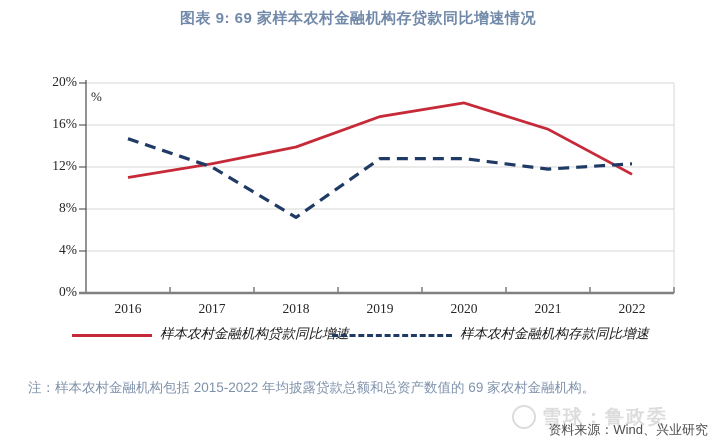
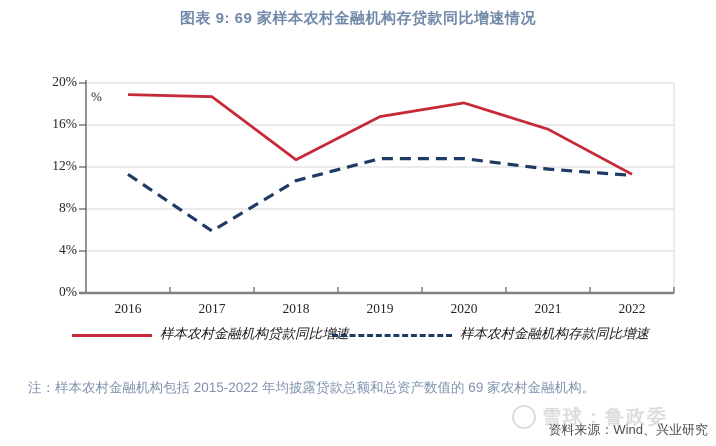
样本农村金融机构贷款同比增速/2016: 11.0% -> 18.9%
样本农村金融机构存款同比增速/2016: 14.7% -> 11.3%
样本农村金融机构贷款同比增速/2017: 12.3% -> 18.7%
样本农村金融机构存款同比增速/2017: 12.0% -> 5.9%
样本农村金融机构贷款同比增速/2018: 13.9% -> 12.7%
样本农村金融机构存款同比增速/2018: 7.2% -> 10.7%
样本农村金融机构存款同比增速/2022: 12.3% -> 11.2%
